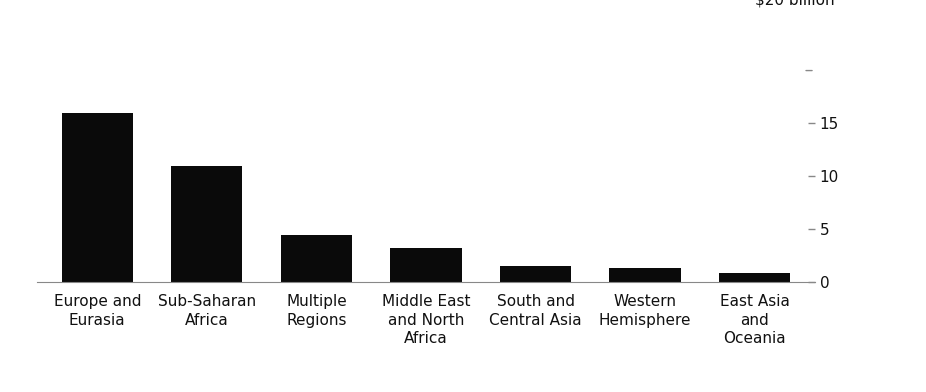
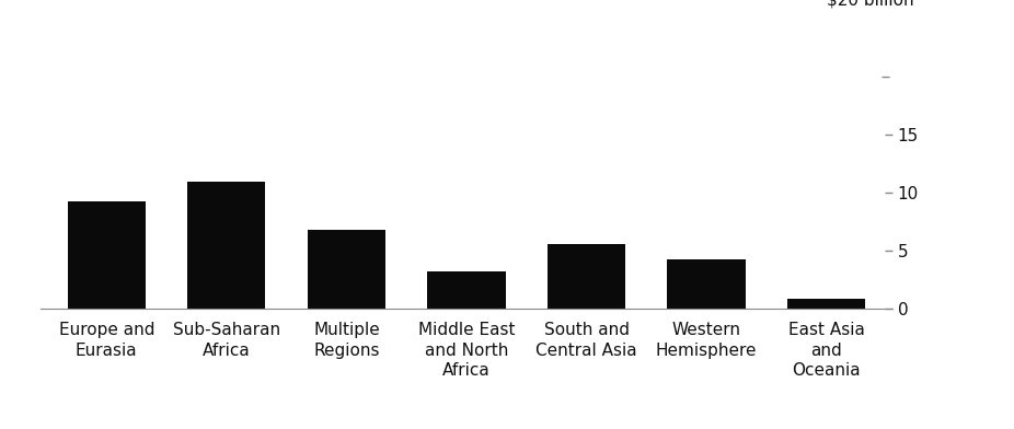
Europe and Eurasia: 16.0 -> 9.3
Multiple Regions: 4.5 -> 6.8
South and Central Asia: 1.6 -> 5.6
Western Hemisphere: 1.4 -> 4.3
